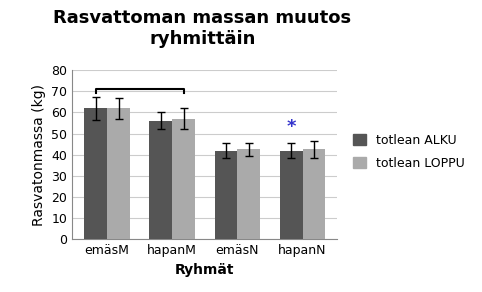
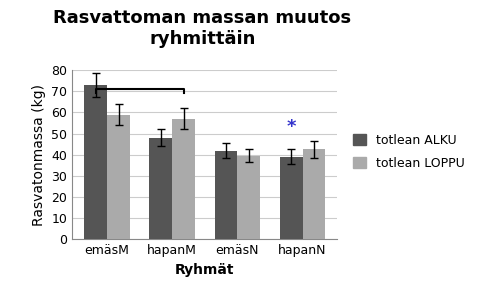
totlean ALKU/emäsM: 62 -> 73
totlean LOPPU/emäsM: 62.0 -> 59.0
totlean ALKU/hapanM: 56 -> 48
totlean LOPPU/emäsN: 42.5 -> 39.5
totlean ALKU/hapanN: 42 -> 39
